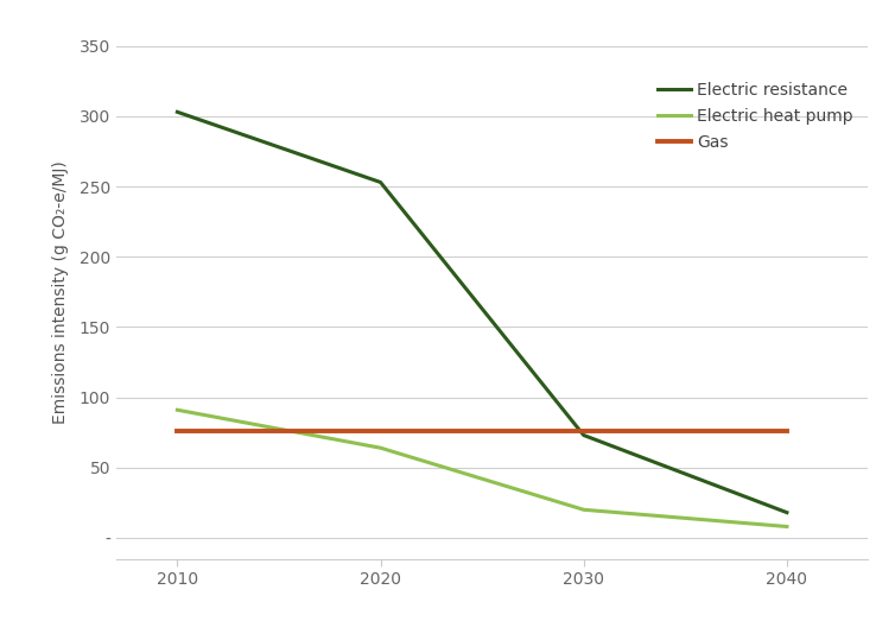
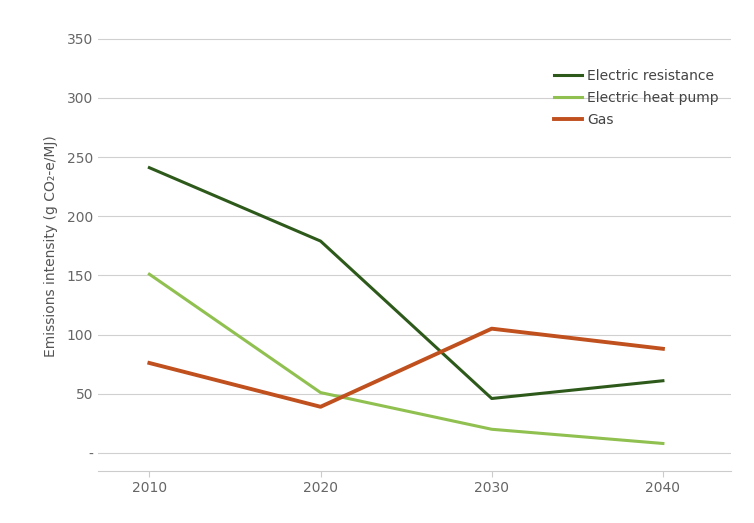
Electric resistance/2010: 303 -> 241
Electric heat pump/2010: 91 -> 151
Electric resistance/2020: 253 -> 179
Electric heat pump/2020: 64 -> 51
Gas/2020: 76 -> 39
Electric resistance/2030: 73 -> 46
Gas/2030: 76 -> 105
Electric resistance/2040: 18 -> 61
Gas/2040: 76 -> 88
